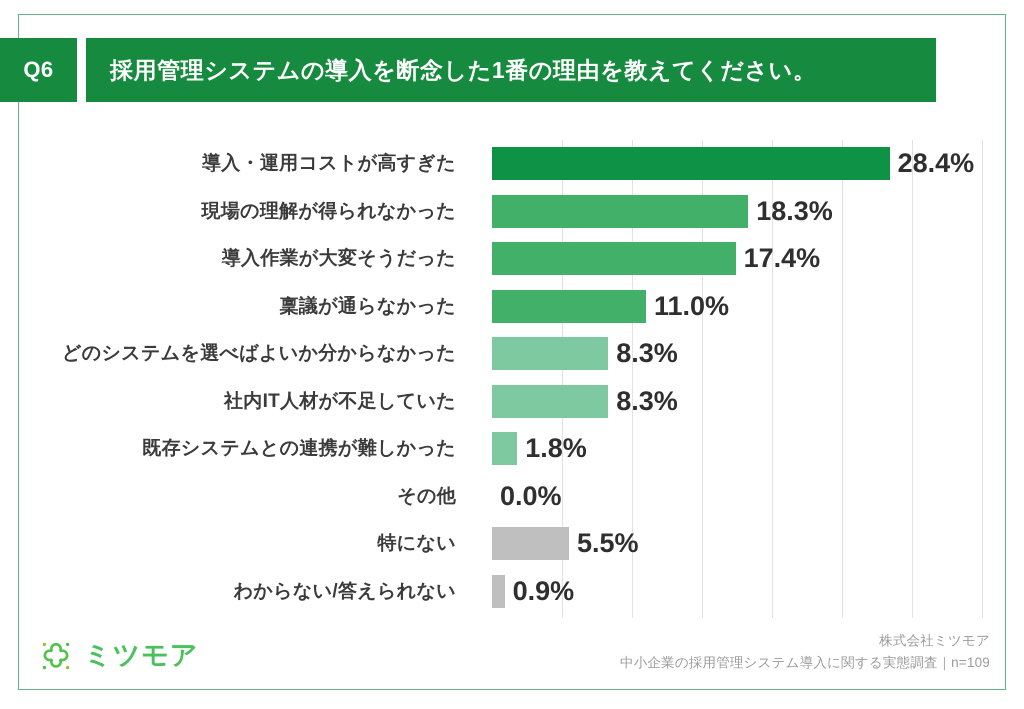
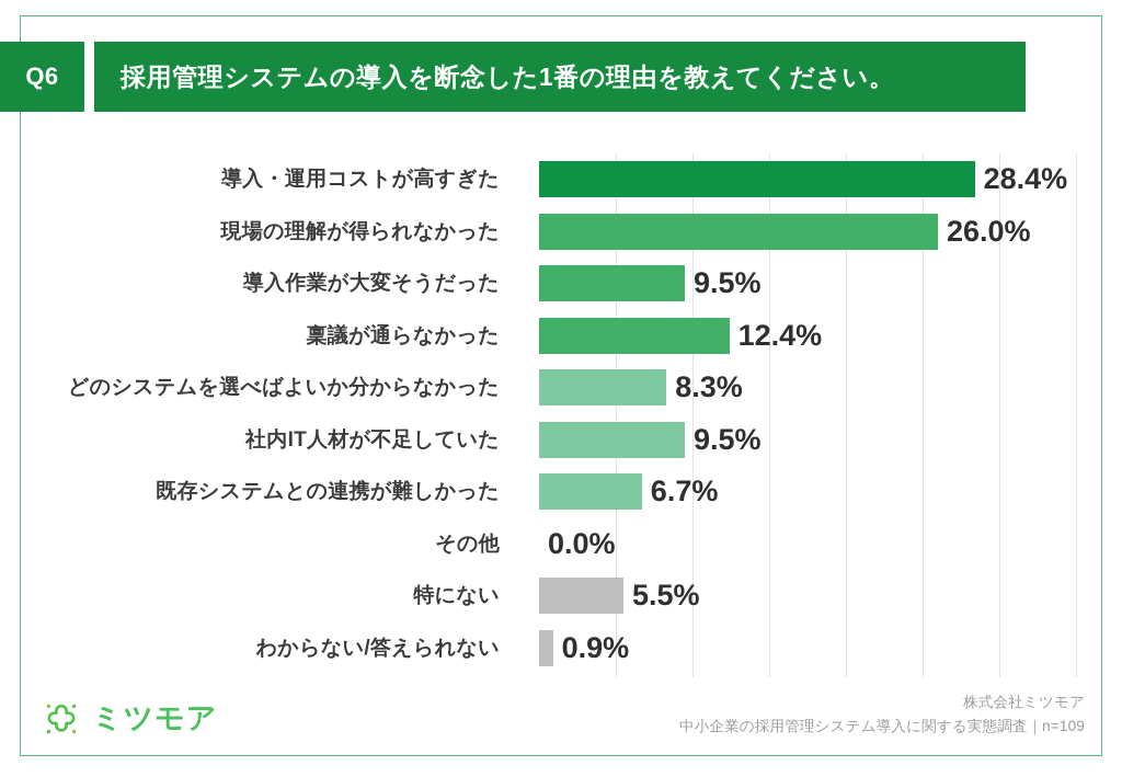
現場の理解が得られなかった: 18.3% -> 26.0%
導入作業が大変そうだった: 17.4% -> 9.5%
稟議が通らなかった: 11.0% -> 12.4%
社内IT人材が不足していた: 8.3% -> 9.5%
既存システムとの連携が難しかった: 1.8% -> 6.7%
